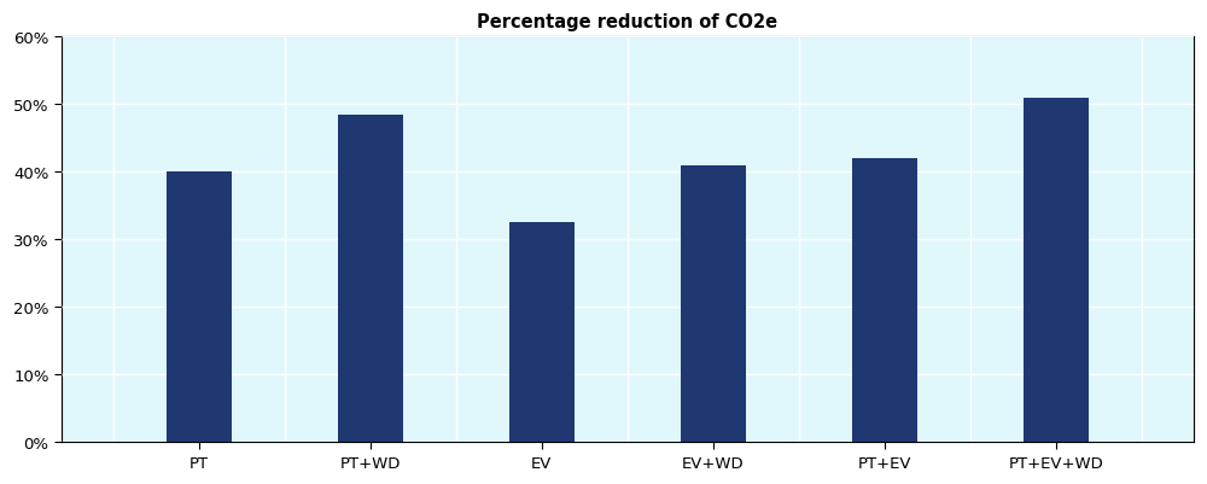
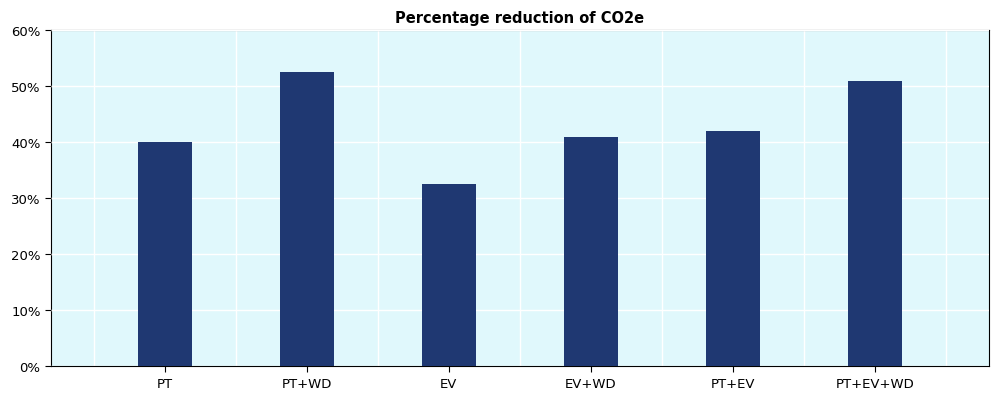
PT+WD: 48.5% -> 52.6%
